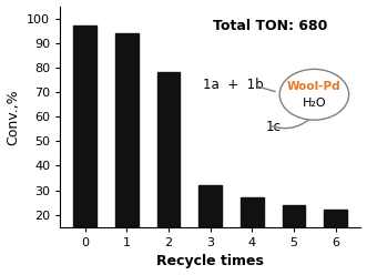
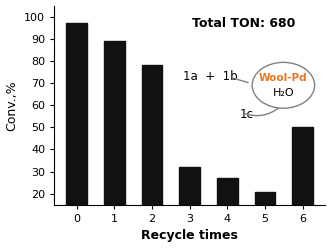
1: 94 -> 89
5: 24 -> 21
6: 22 -> 50
